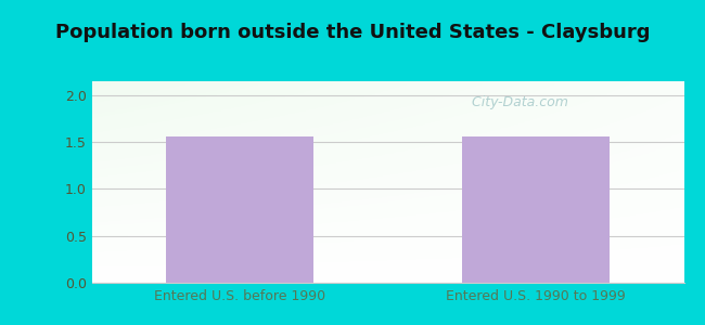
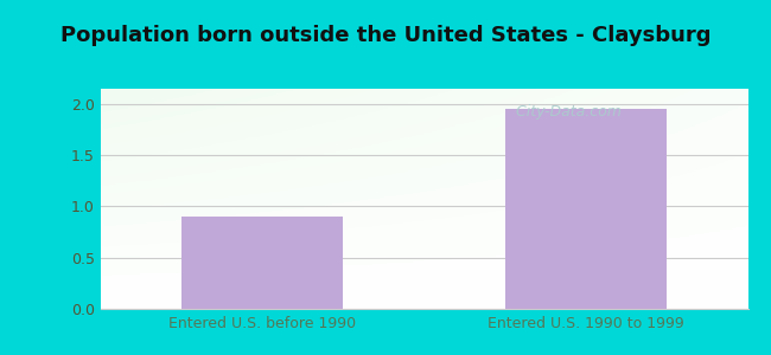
Entered U.S. before 1990: 1.56 -> 0.90
Entered U.S. 1990 to 1999: 1.56 -> 1.95
